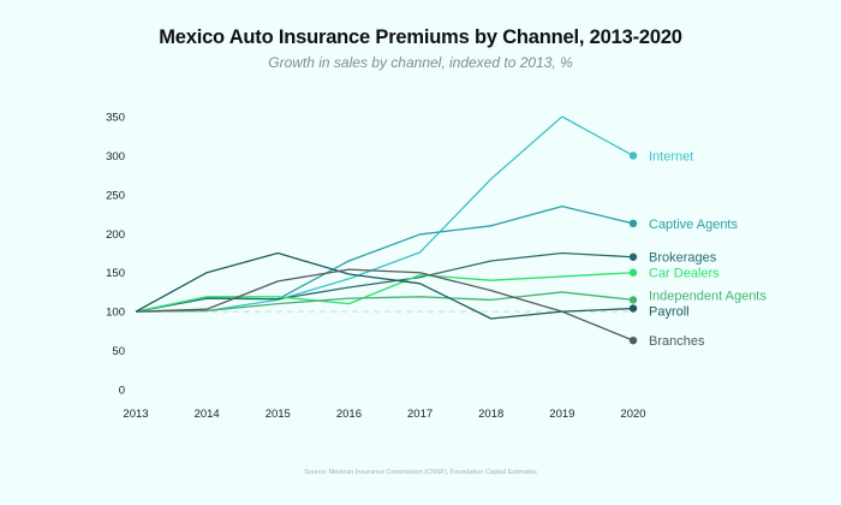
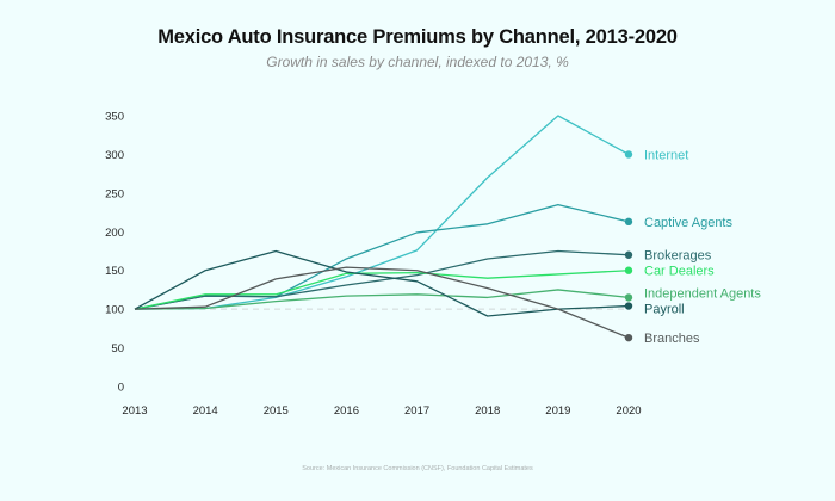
Car Dealers/2016: 110 -> 150
